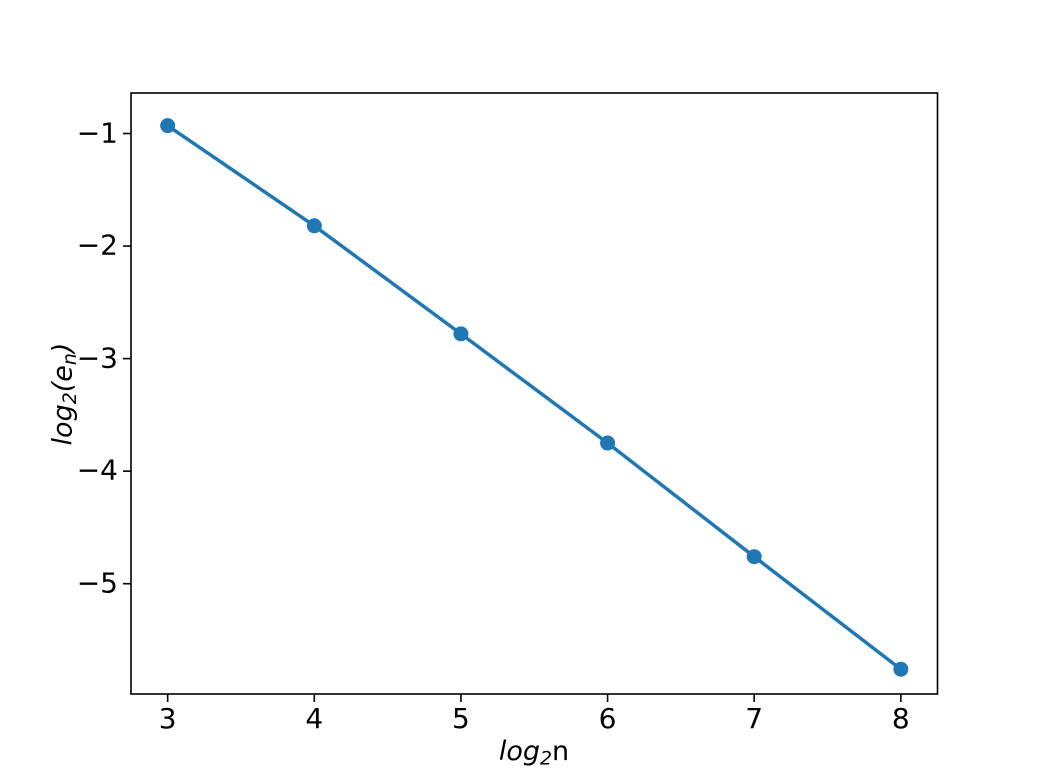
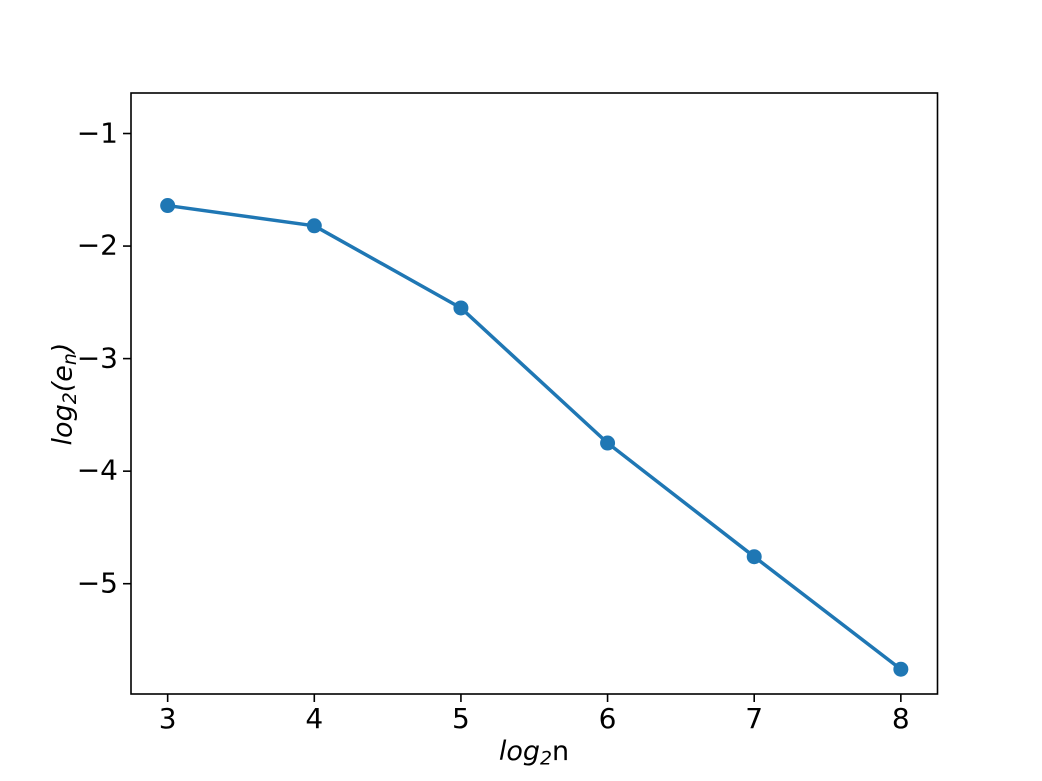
3: -0.93 -> -1.64
5: -2.78 -> -2.55
